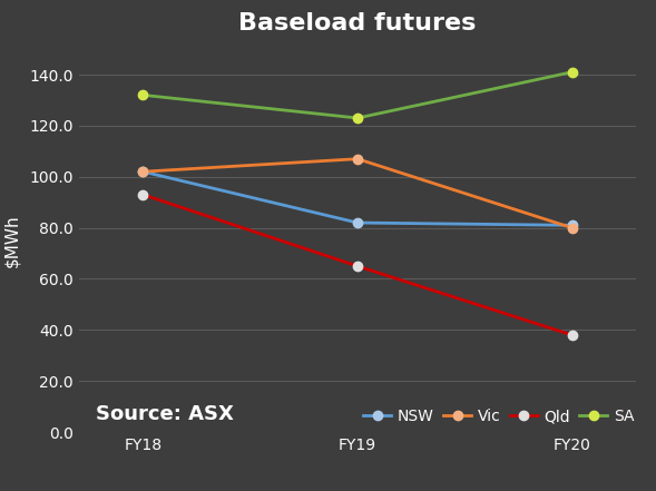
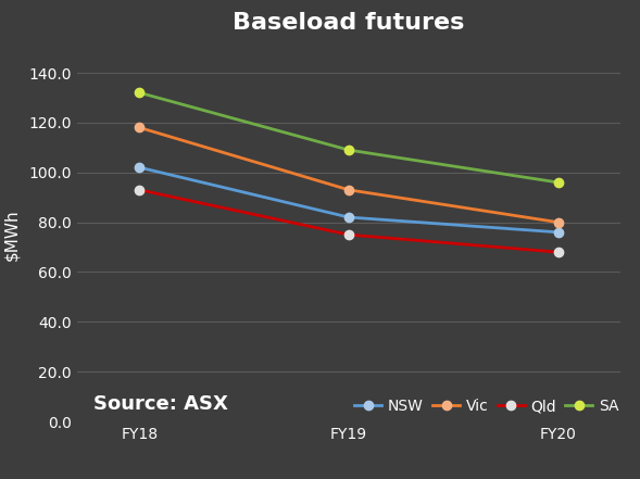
Vic/FY18: 102 -> 118
Vic/FY19: 107 -> 93
Qld/FY19: 65 -> 75
SA/FY19: 123 -> 109
NSW/FY20: 81 -> 76
Qld/FY20: 38 -> 68
SA/FY20: 141 -> 96
